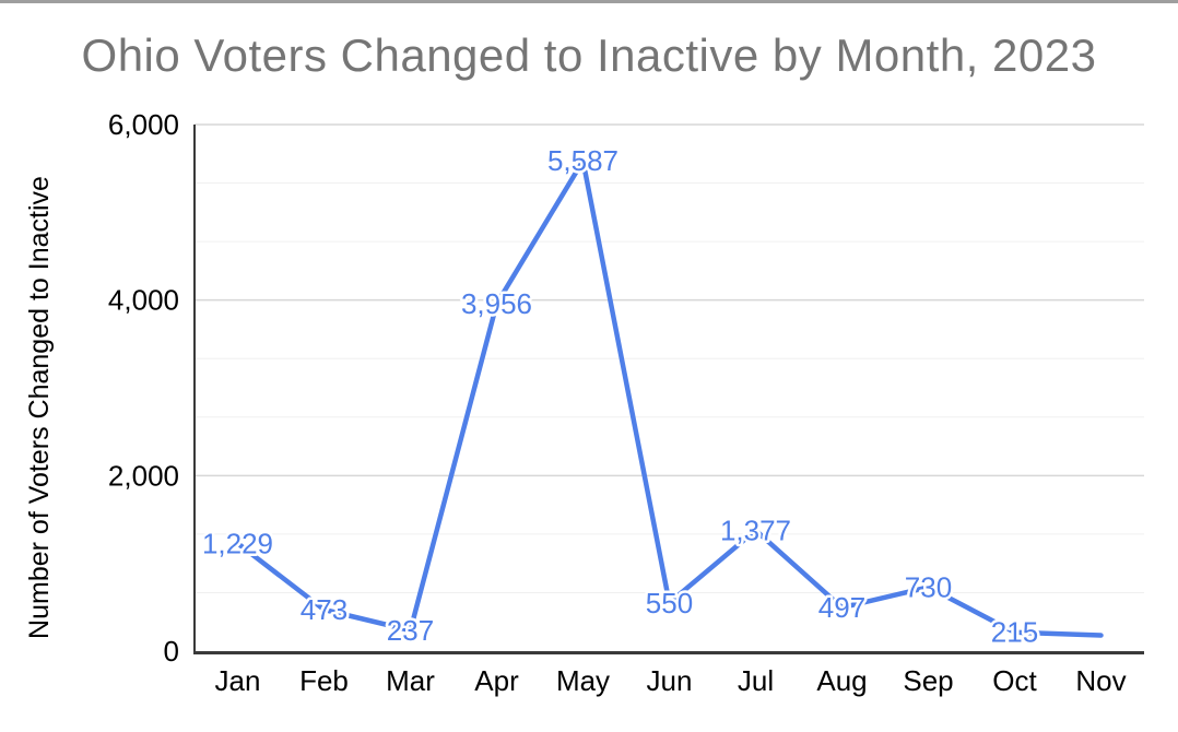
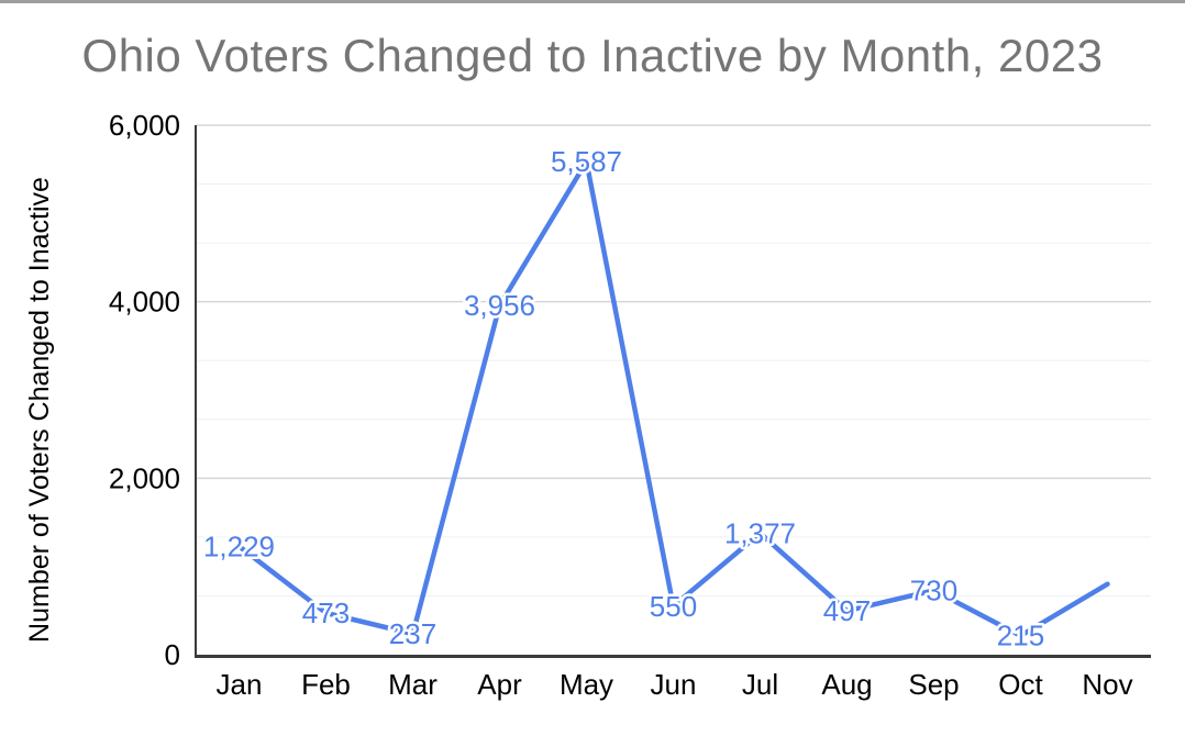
Nov: 200 -> 800
